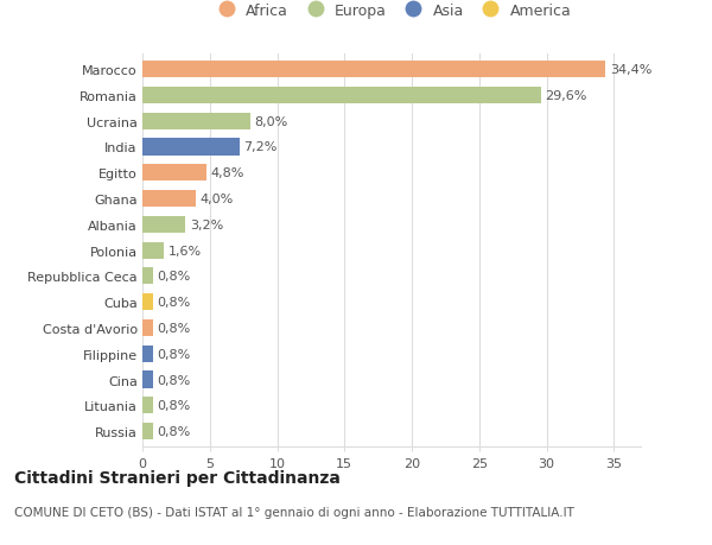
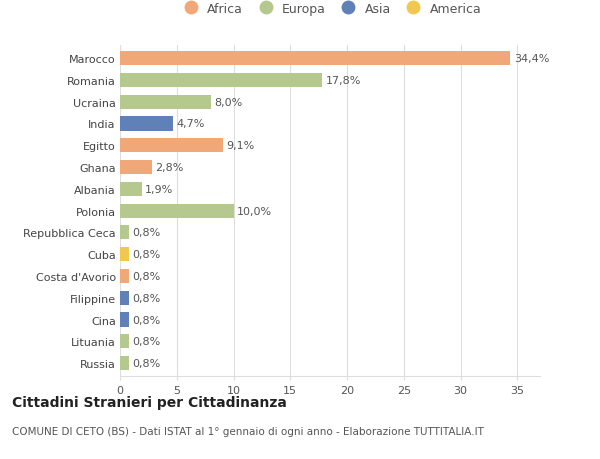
Romania: 29,6% -> 17,8%
India: 7,2% -> 4,7%
Egitto: 4,8% -> 9,1%
Ghana: 4,0% -> 2,8%
Albania: 3,2% -> 1,9%
Polonia: 1,6% -> 10,0%
